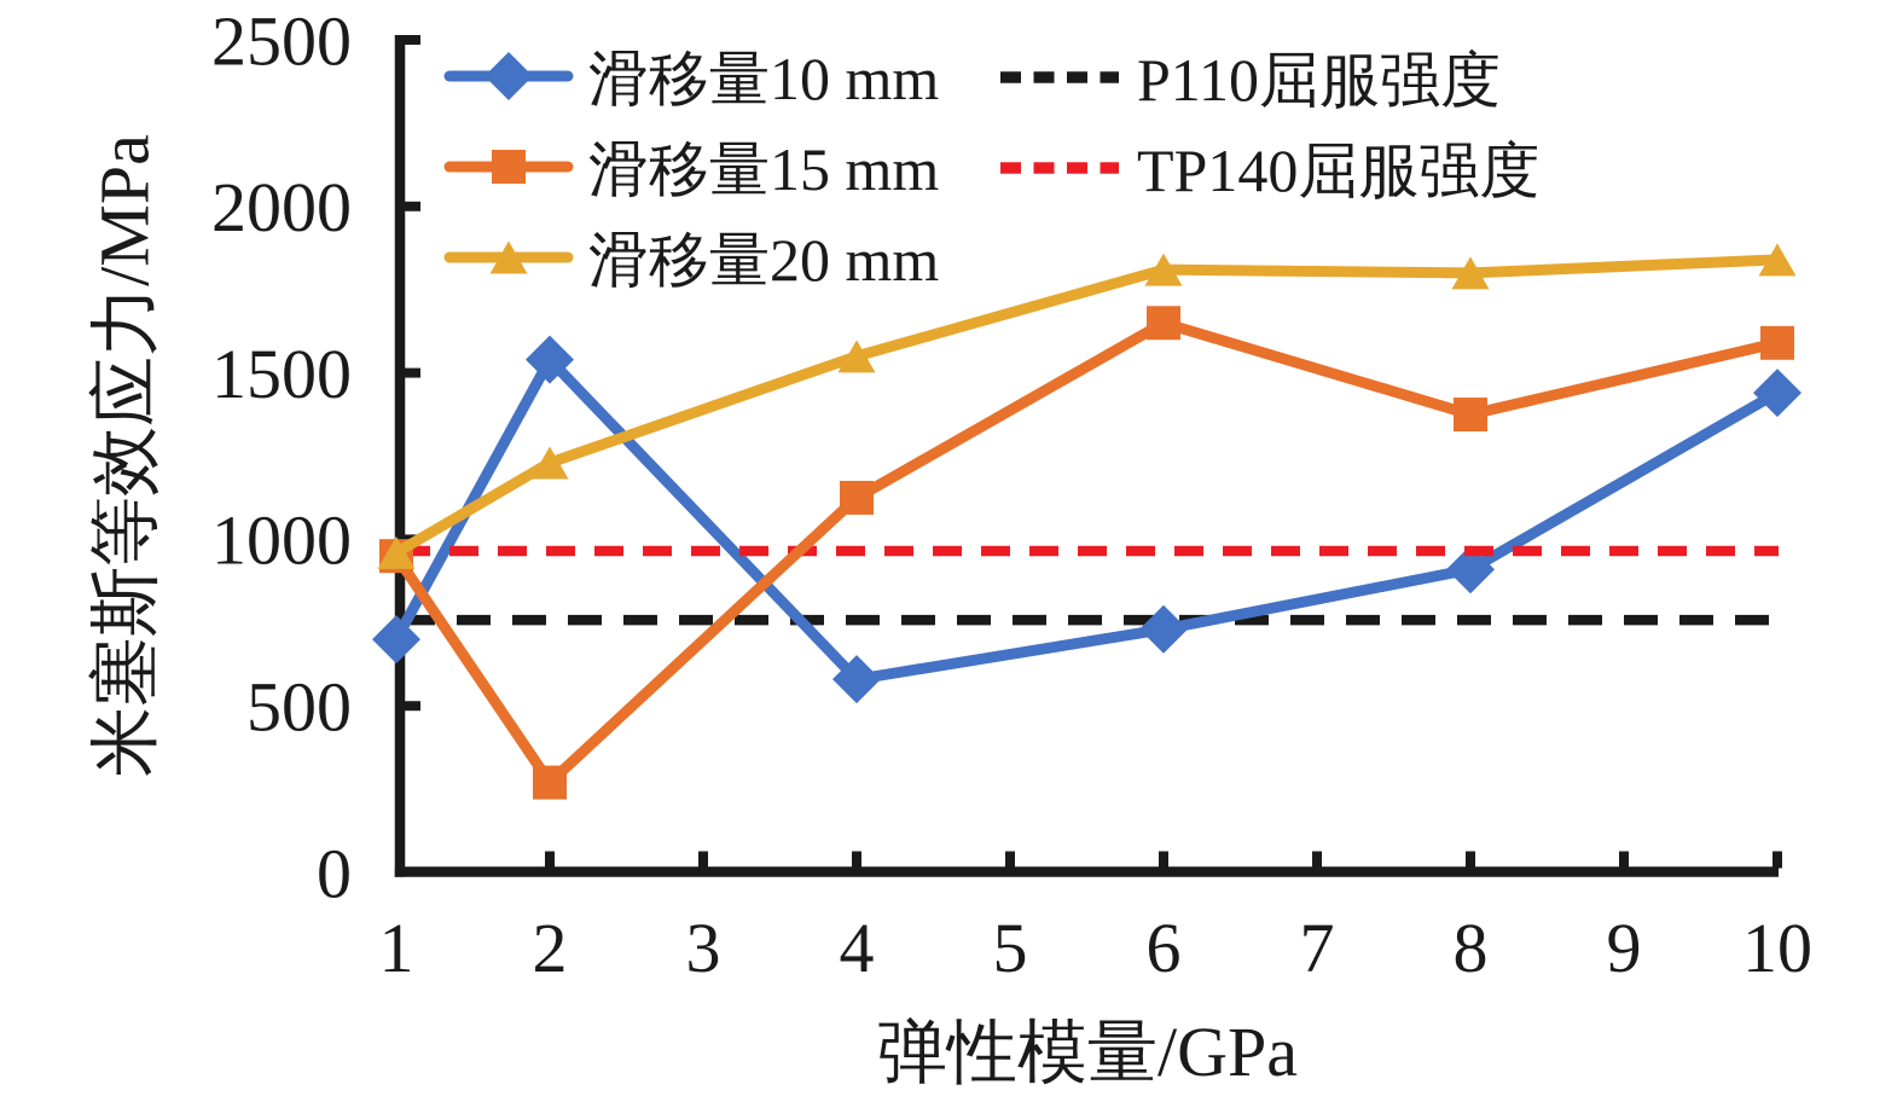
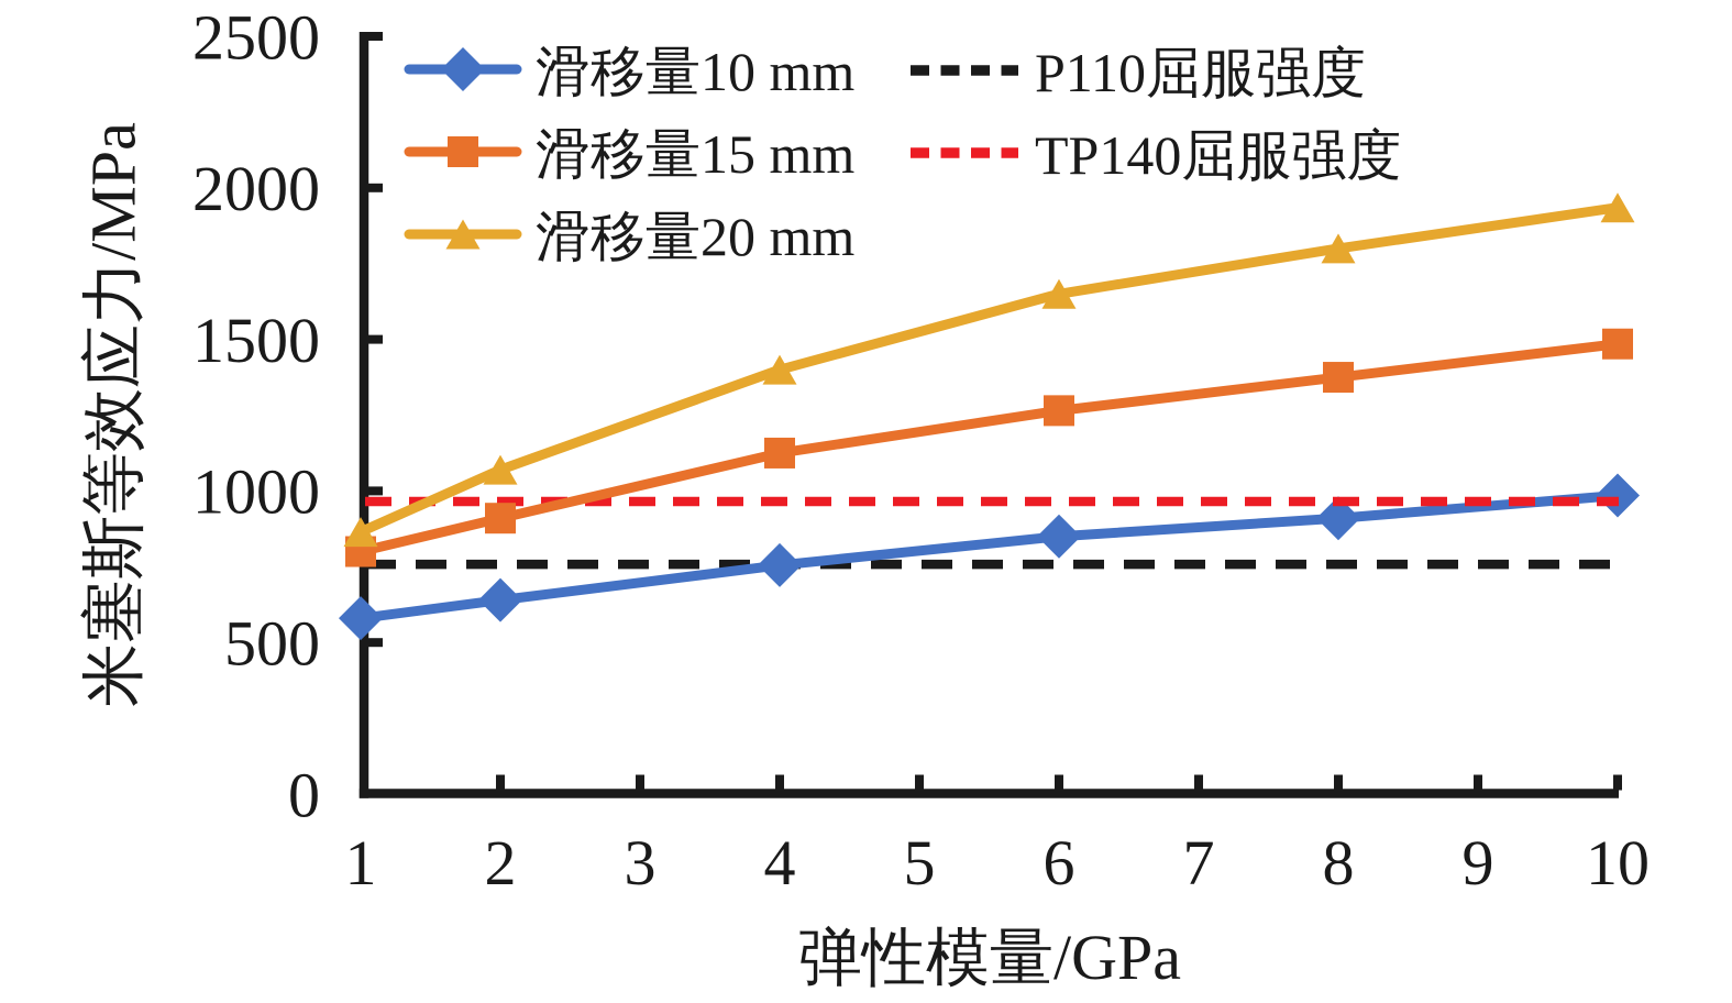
滑移量10 mm/1: 700 -> 580
滑移量15 mm/1: 950 -> 800
滑移量20 mm/1: 960 -> 860
滑移量10 mm/2: 1540 -> 640
滑移量15 mm/2: 270 -> 910
滑移量20 mm/2: 1230 -> 1070
滑移量10 mm/4: 580 -> 760
滑移量20 mm/4: 1550 -> 1400
滑移量10 mm/6: 730 -> 850
滑移量15 mm/6: 1650 -> 1260
滑移量20 mm/6: 1810 -> 1650
滑移量10 mm/10: 1440 -> 980
滑移量15 mm/10: 1590 -> 1480
滑移量20 mm/10: 1840 -> 1940
